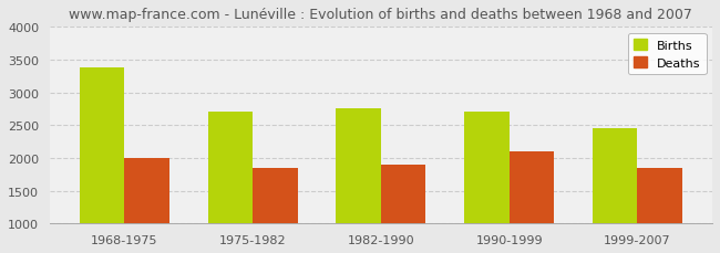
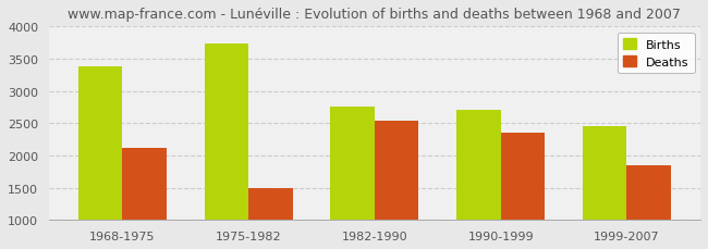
Deaths/1968-1975: 2000 -> 2120
Births/1975-1982: 2700 -> 3740
Deaths/1975-1982: 1850 -> 1500
Deaths/1982-1990: 1900 -> 2540
Deaths/1990-1999: 2100 -> 2360
